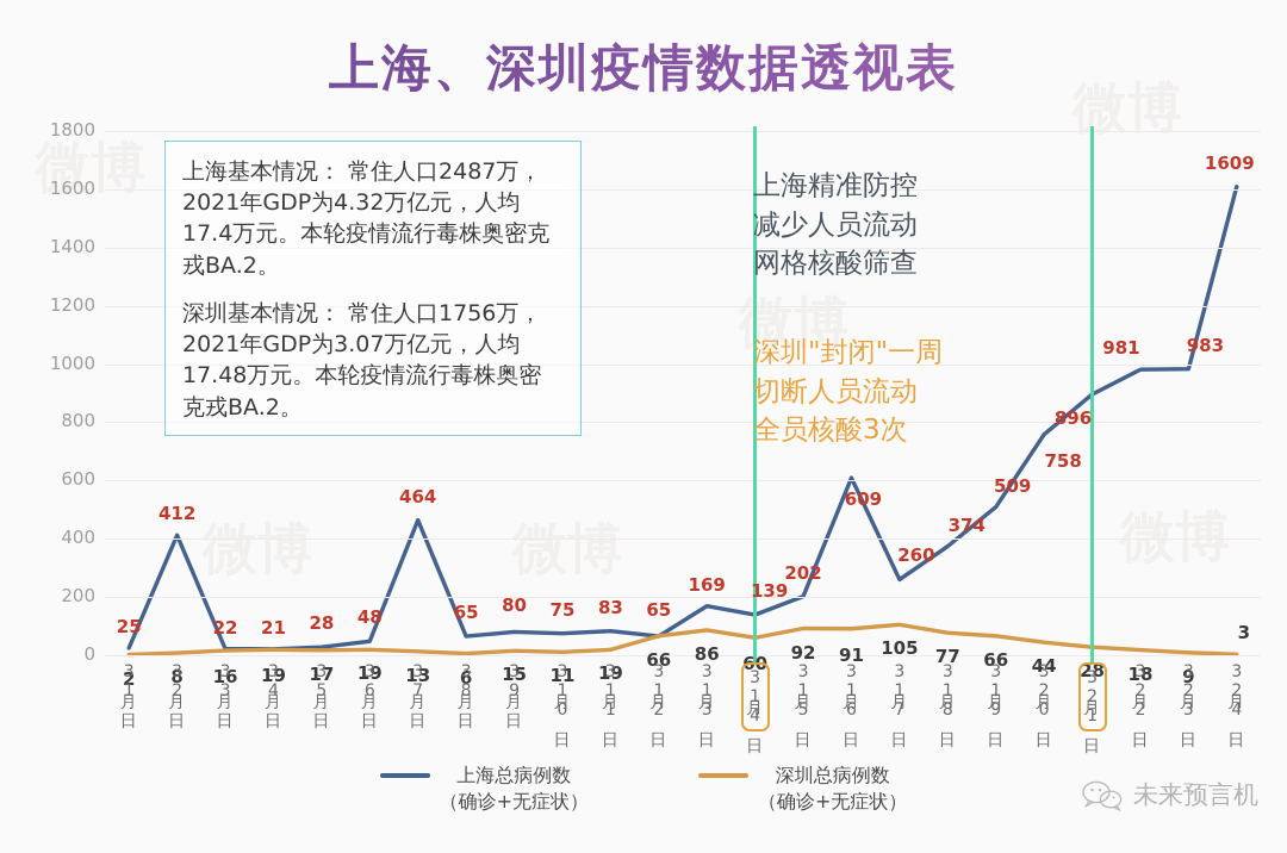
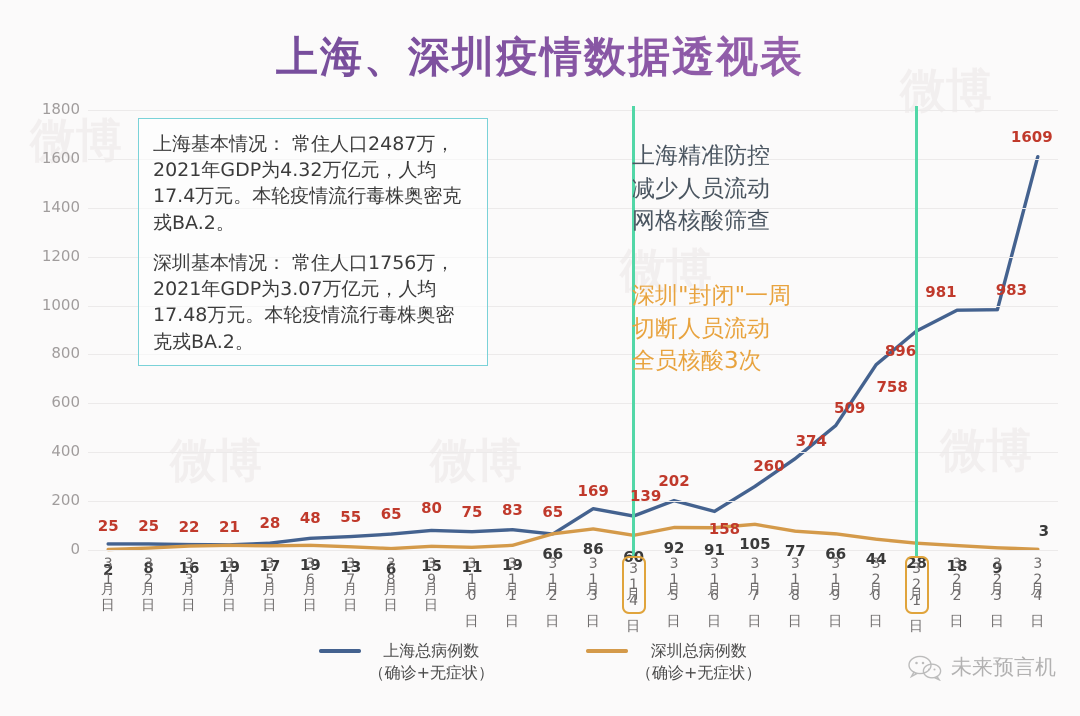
上海总病例数（确诊+无症状）/3月2日: 412 -> 25
上海总病例数（确诊+无症状）/3月7日: 464 -> 55
上海总病例数（确诊+无症状）/3月16日: 609 -> 158
